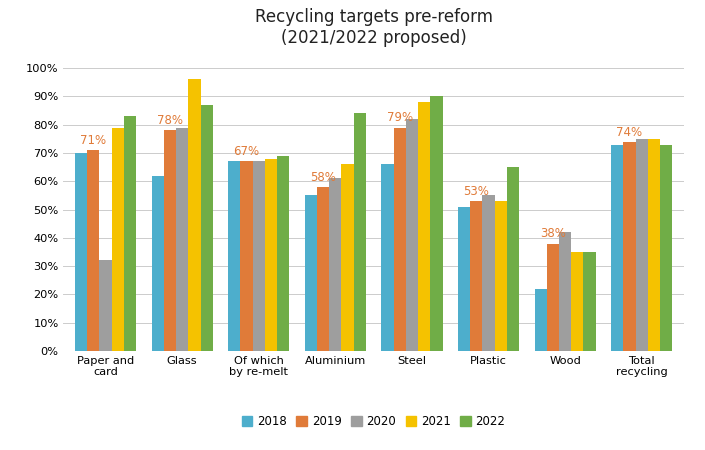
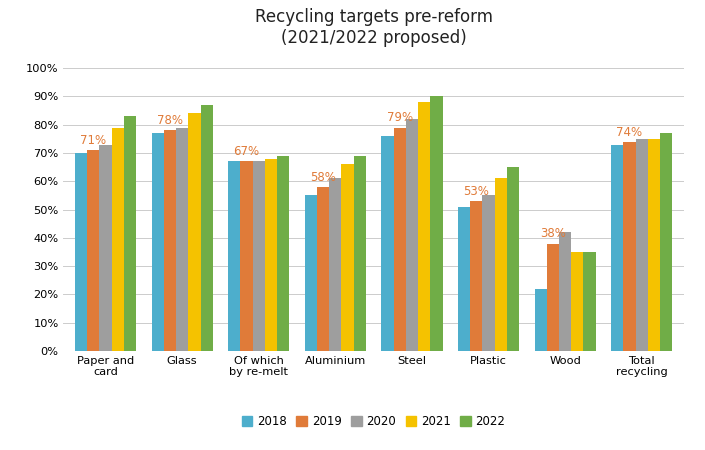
2020/Paper and card: 32% -> 73%
2018/Glass: 62% -> 77%
2021/Glass: 96% -> 84%
2022/Aluminium: 84% -> 69%
2018/Steel: 66% -> 76%
2021/Plastic: 53% -> 61%
2022/Total recycling: 73% -> 77%
